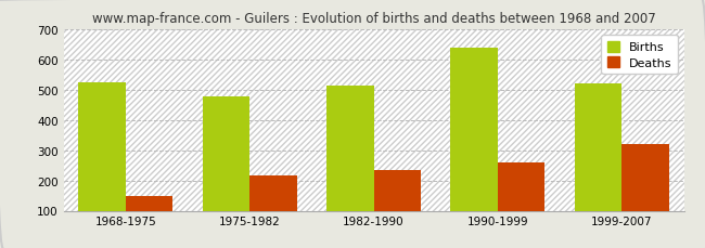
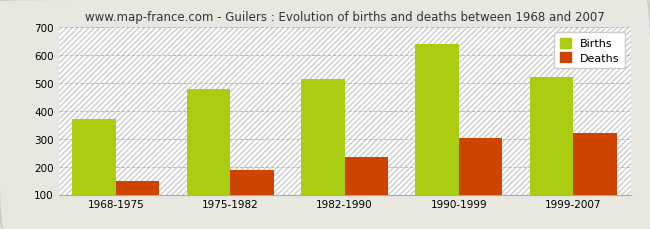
Births/1968-1975: 525 -> 370
Deaths/1975-1982: 215 -> 186
Deaths/1990-1999: 260 -> 302
